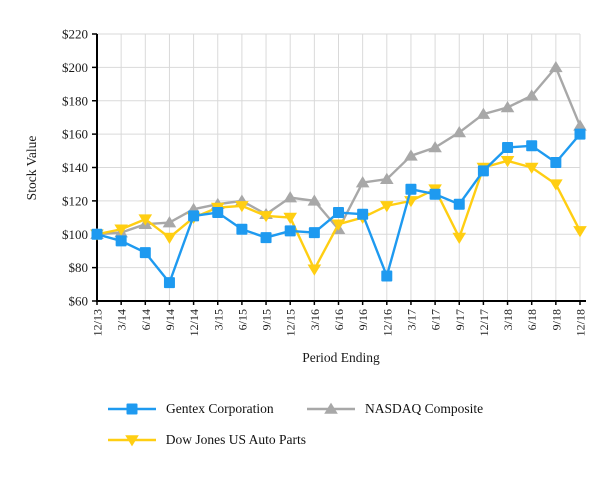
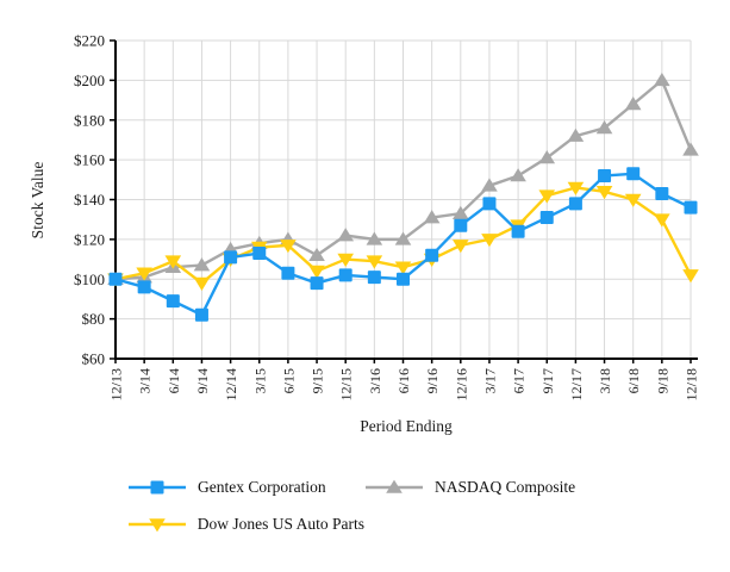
Gentex Corporation/9/14: $71 -> $82
Dow Jones US Auto Parts/9/15: $111 -> $104
Dow Jones US Auto Parts/3/16: $79 -> $109
Gentex Corporation/6/16: $113 -> $100
NASDAQ Composite/6/16: $103 -> $120
Gentex Corporation/12/16: $75 -> $127
Gentex Corporation/3/17: $127 -> $138
Gentex Corporation/9/17: $118 -> $131
Dow Jones US Auto Parts/9/17: $98 -> $142
Dow Jones US Auto Parts/12/17: $140 -> $146
NASDAQ Composite/6/18: $183 -> $188
Gentex Corporation/12/18: $160 -> $136
